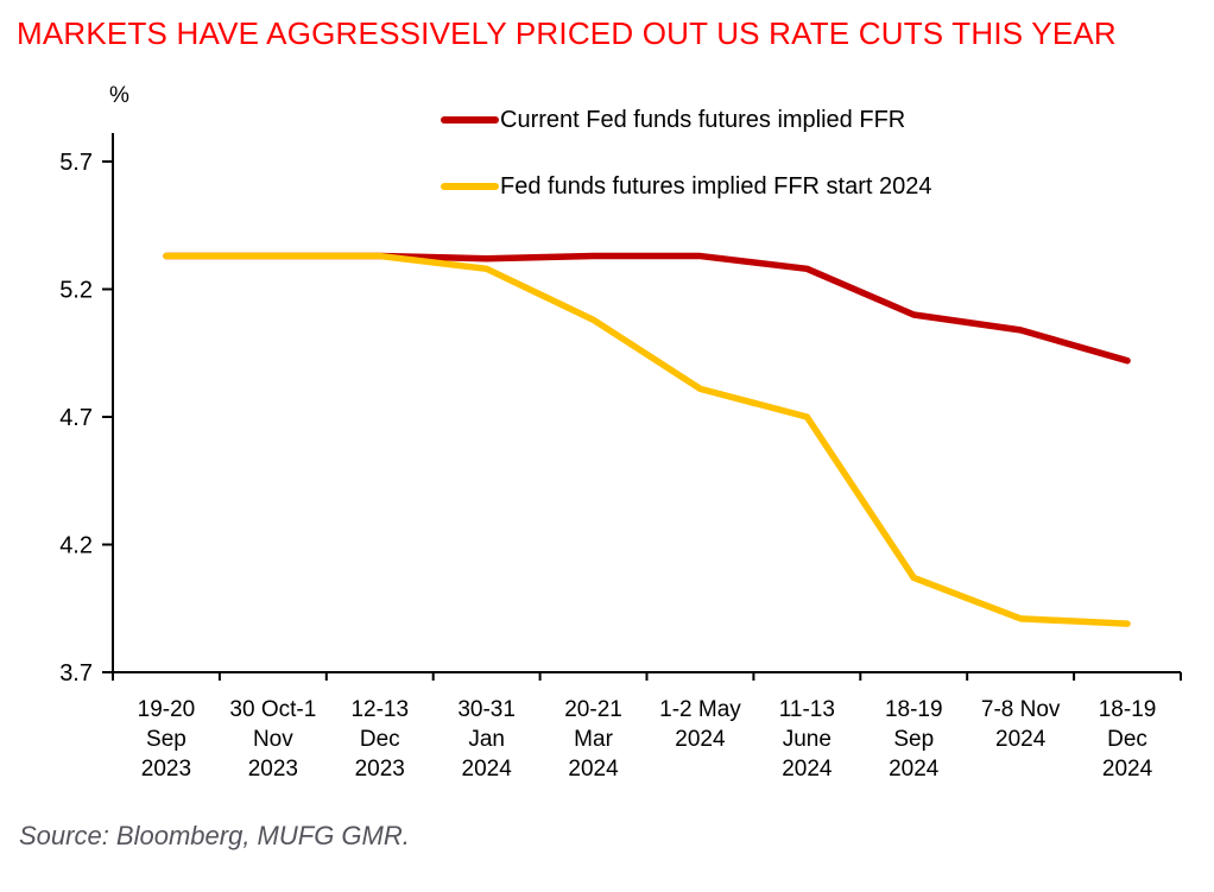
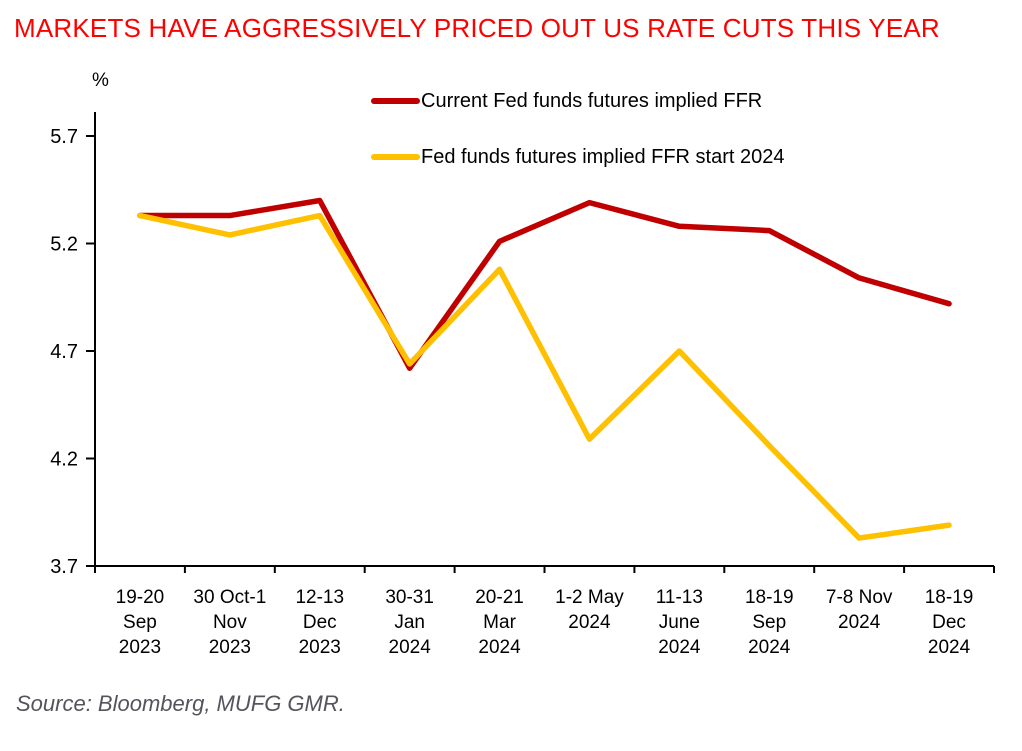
Fed funds futures implied FFR start 2024/30 Oct-1 Nov 2023: 5.33 -> 5.24
Current Fed funds futures implied FFR/12-13 Dec 2023: 5.33 -> 5.40
Current Fed funds futures implied FFR/30-31 Jan 2024: 5.32 -> 4.62
Fed funds futures implied FFR start 2024/30-31 Jan 2024: 5.28 -> 4.64
Current Fed funds futures implied FFR/20-21 Mar 2024: 5.33 -> 5.21
Current Fed funds futures implied FFR/1-2 May 2024: 5.33 -> 5.39
Fed funds futures implied FFR start 2024/1-2 May 2024: 4.81 -> 4.29
Current Fed funds futures implied FFR/18-19 Sep 2024: 5.10 -> 5.26
Fed funds futures implied FFR start 2024/18-19 Sep 2024: 4.07 -> 4.26
Fed funds futures implied FFR start 2024/7-8 Nov 2024: 3.91 -> 3.83
